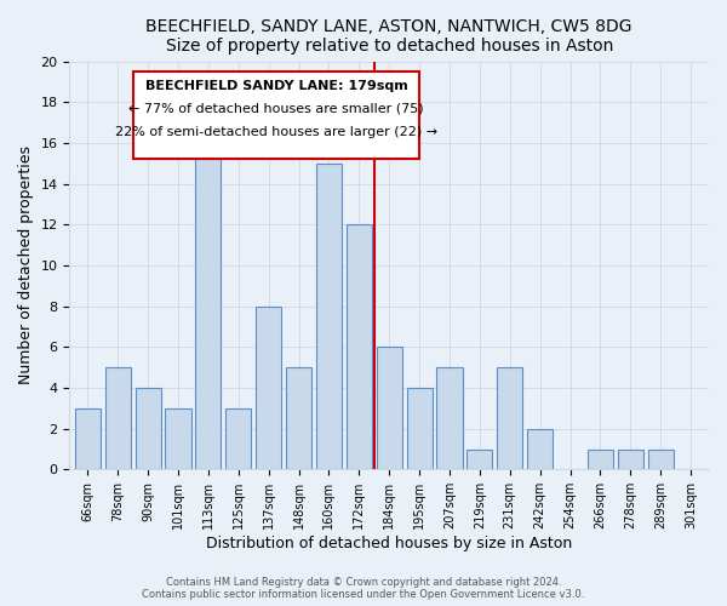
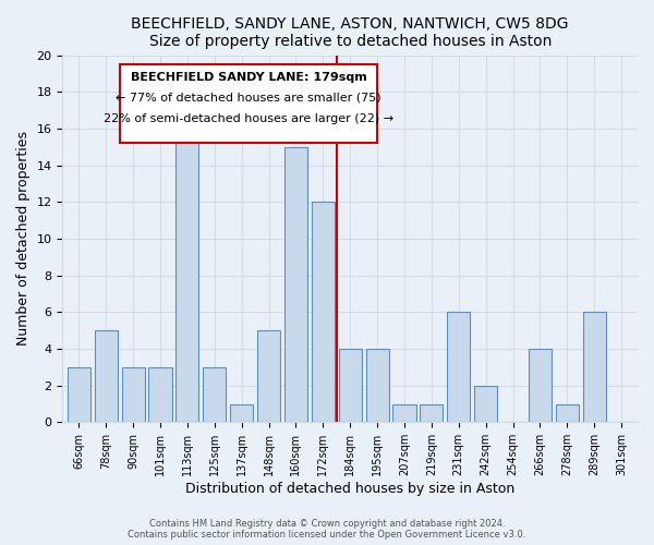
90sqm: 4 -> 3
137sqm: 8 -> 1
184sqm: 6 -> 4
207sqm: 5 -> 1
231sqm: 5 -> 6
266sqm: 1 -> 4
289sqm: 1 -> 6
